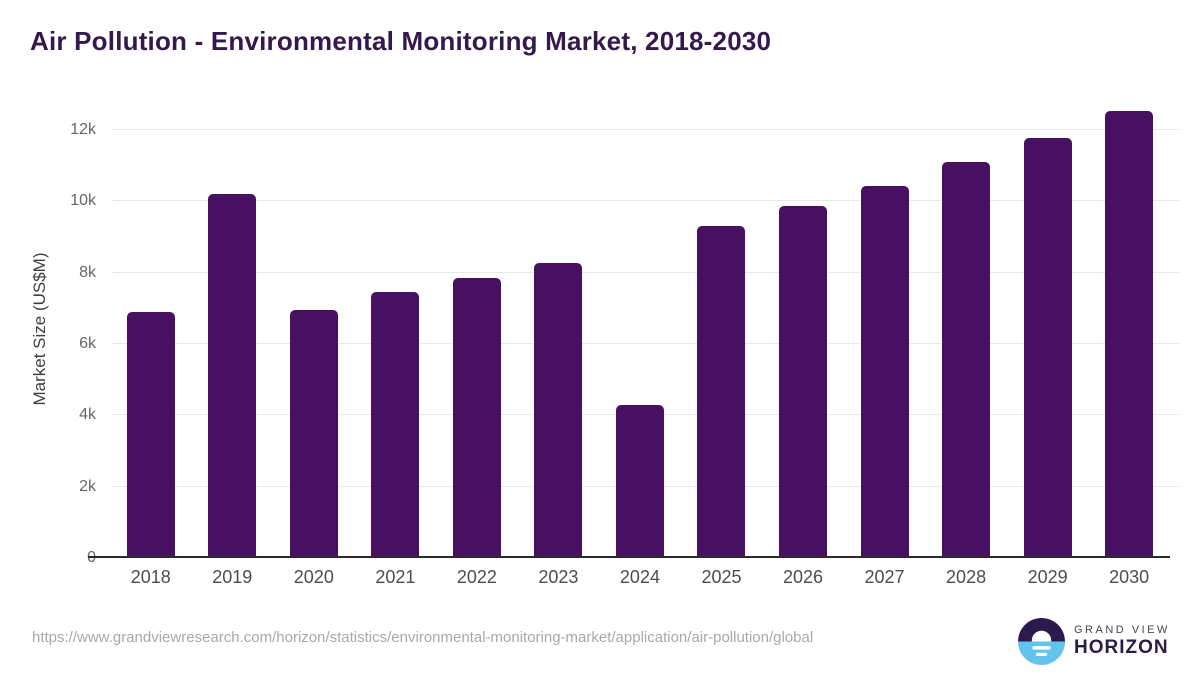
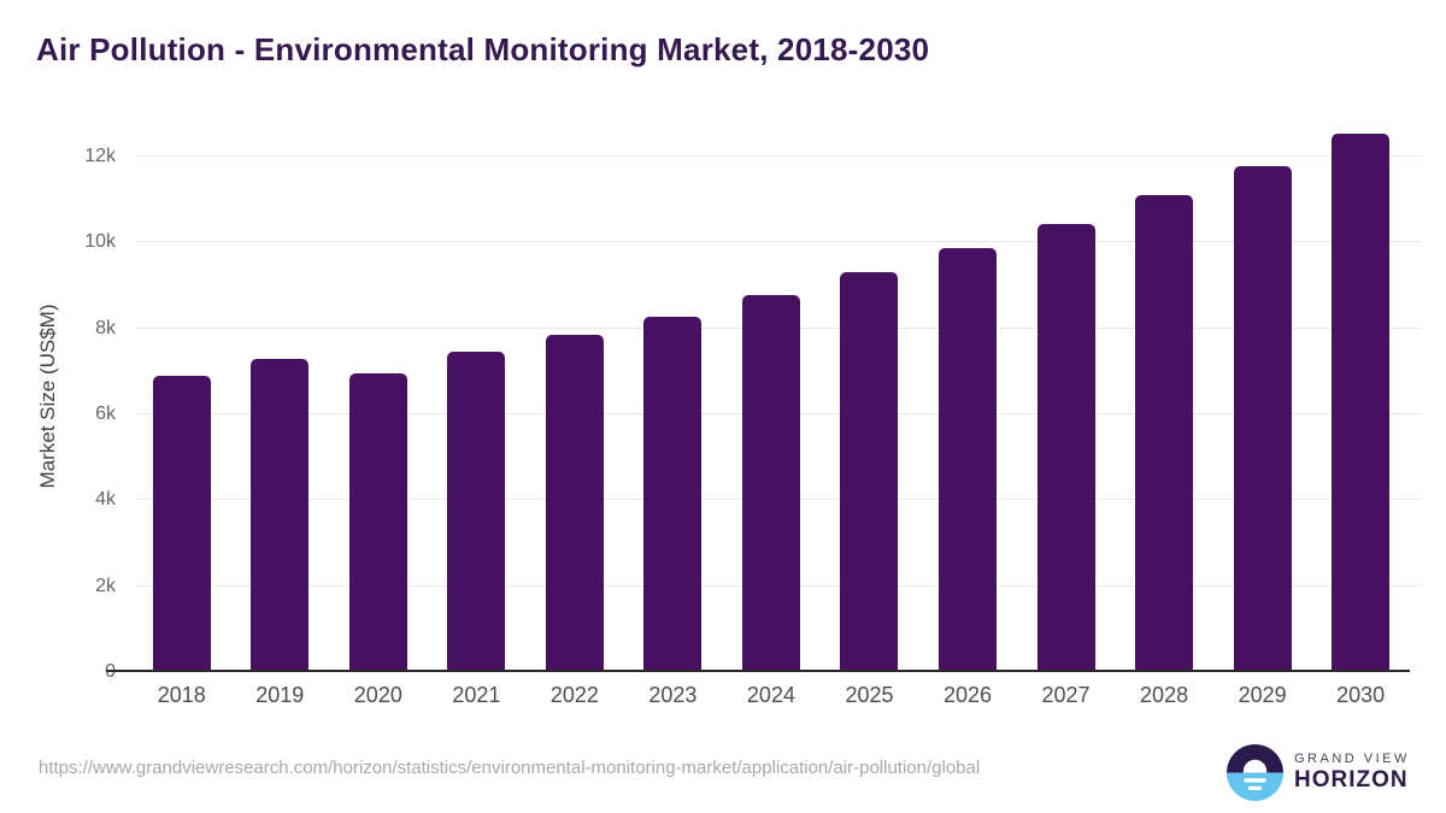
2019: 10.2k -> 7.3k
2024: 4.3k -> 8.8k
